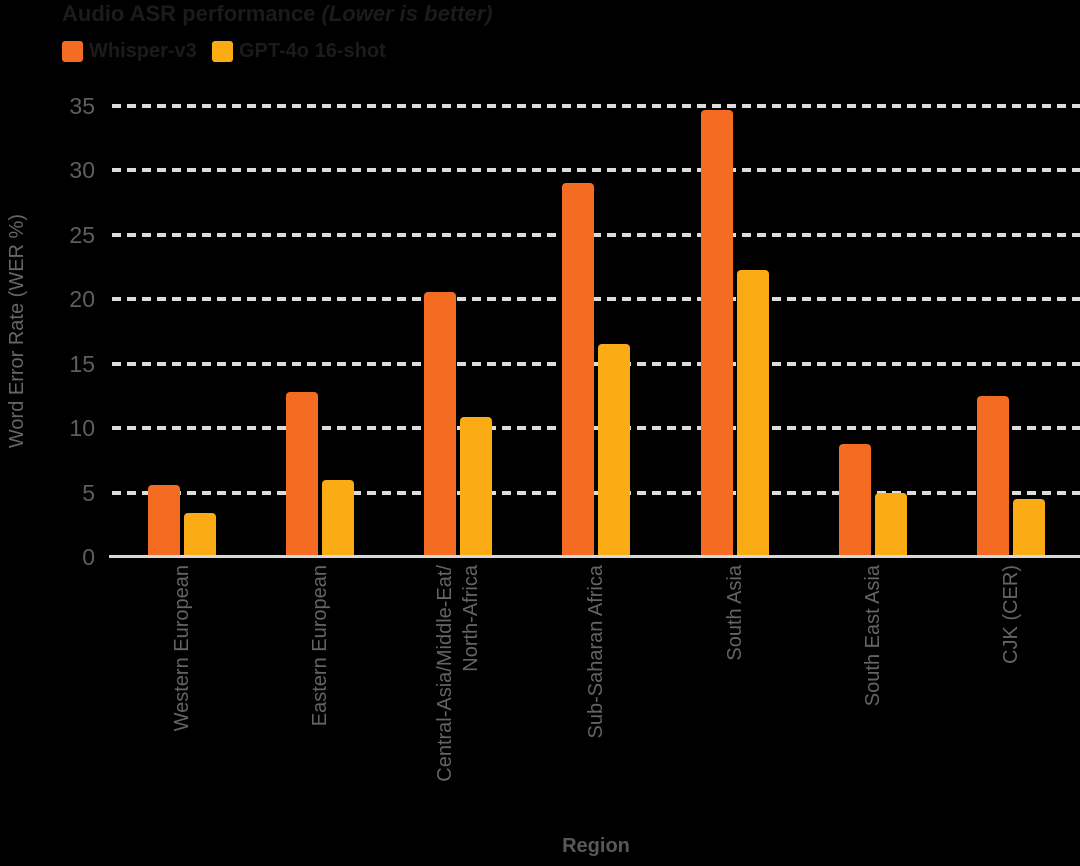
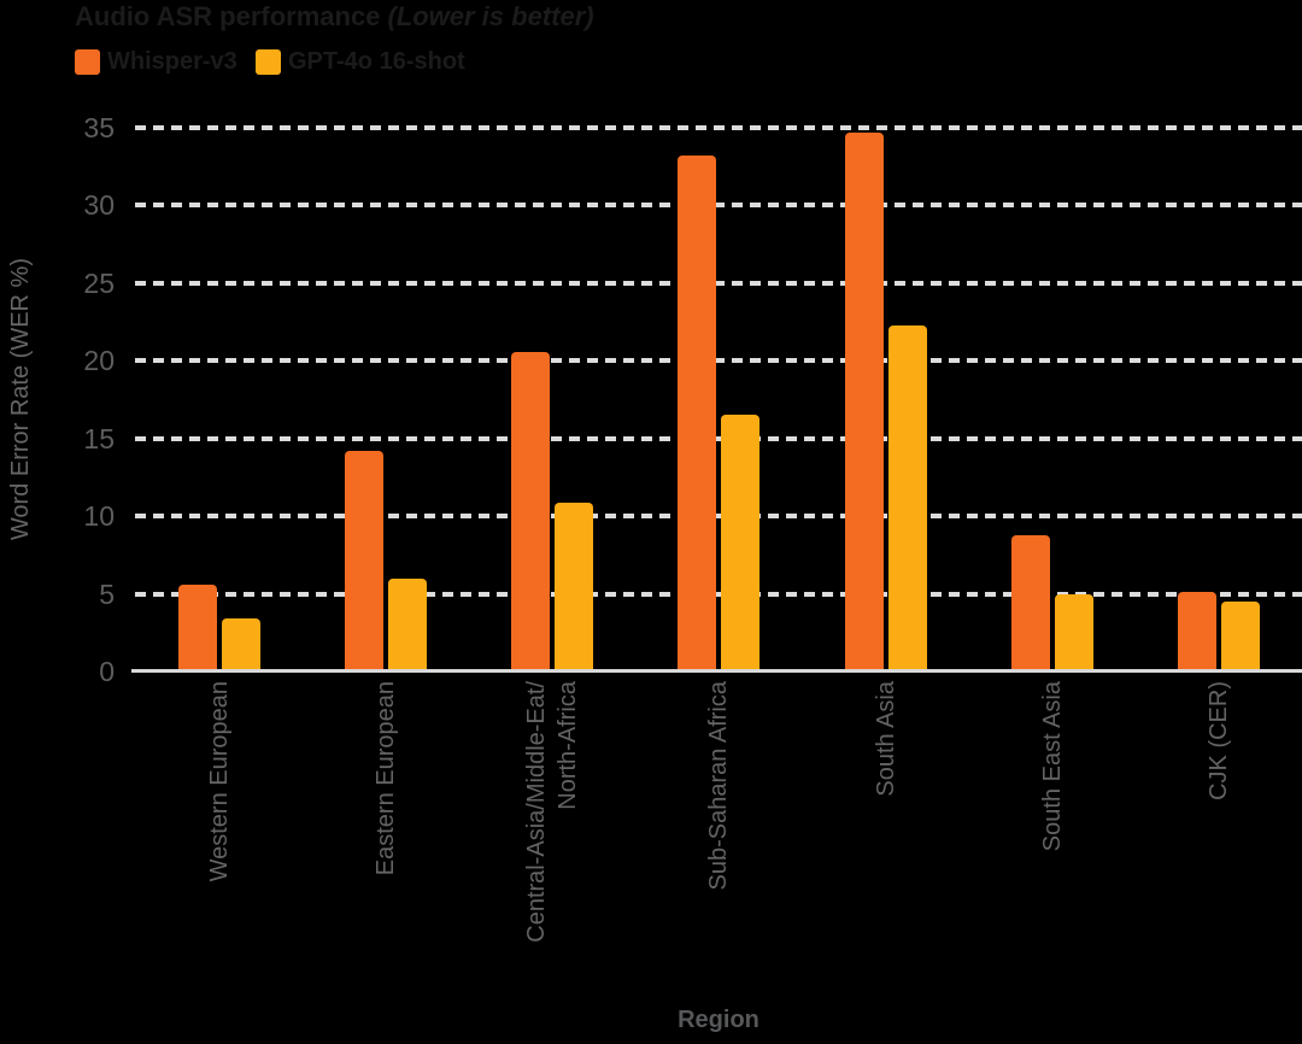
Whisper-v3/Eastern European: 12.8 -> 14.2
Whisper-v3/Sub-Saharan Africa: 29.0 -> 33.2
Whisper-v3/CJK (CER): 12.5 -> 5.1
